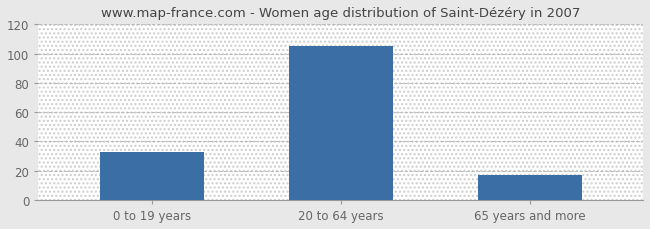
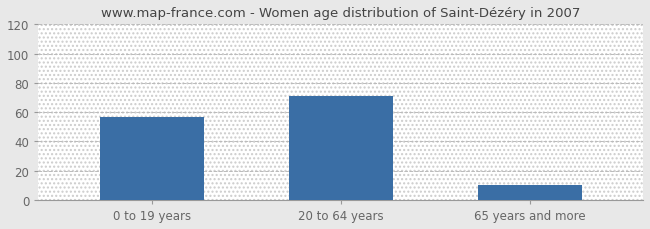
0 to 19 years: 33 -> 57
20 to 64 years: 105 -> 71
65 years and more: 17 -> 10
